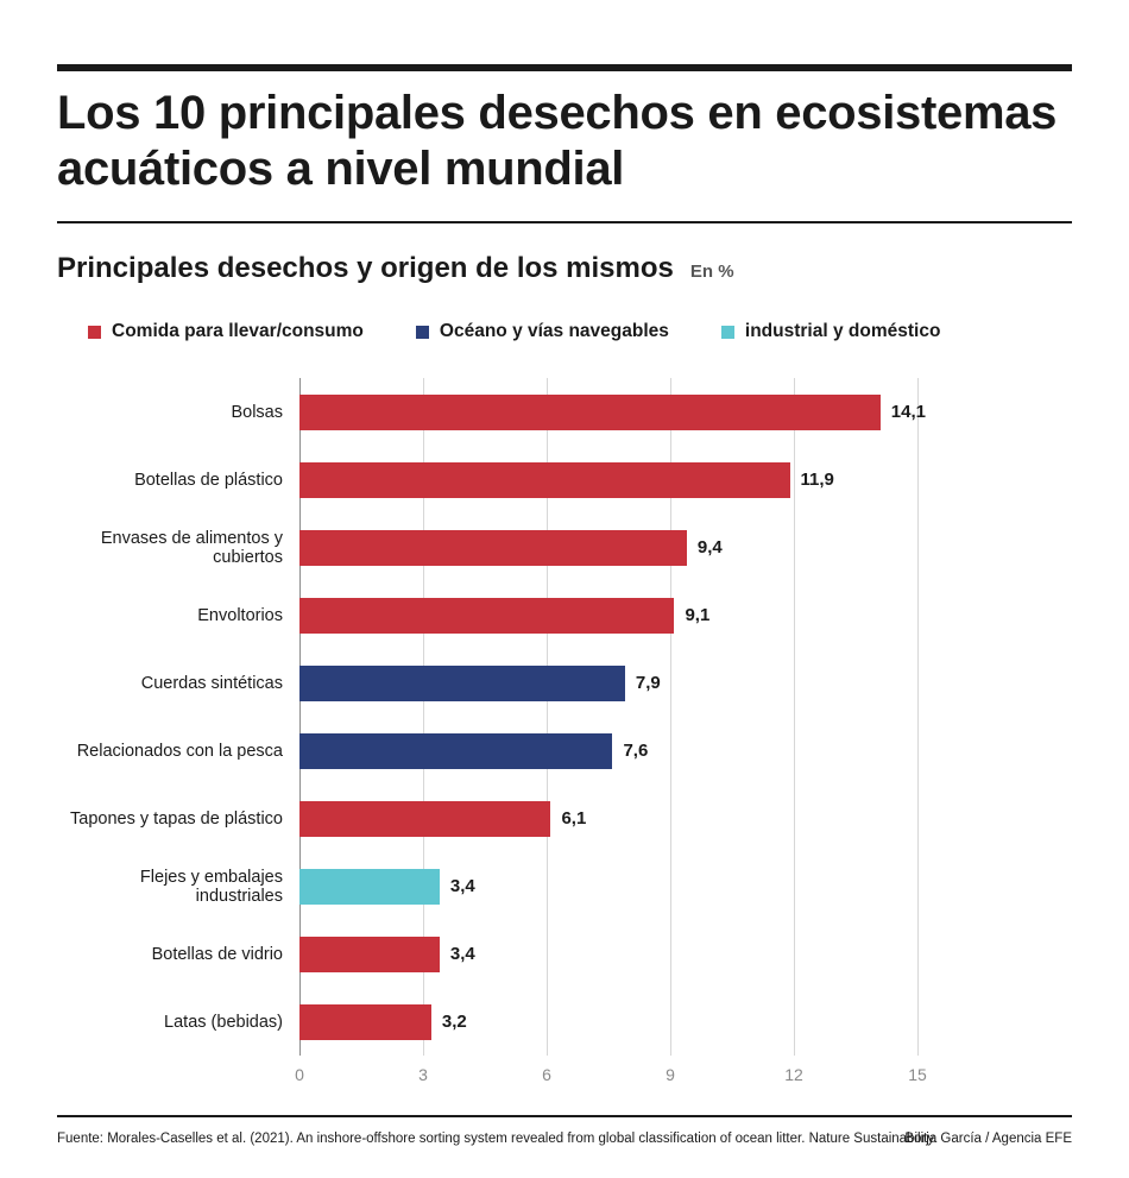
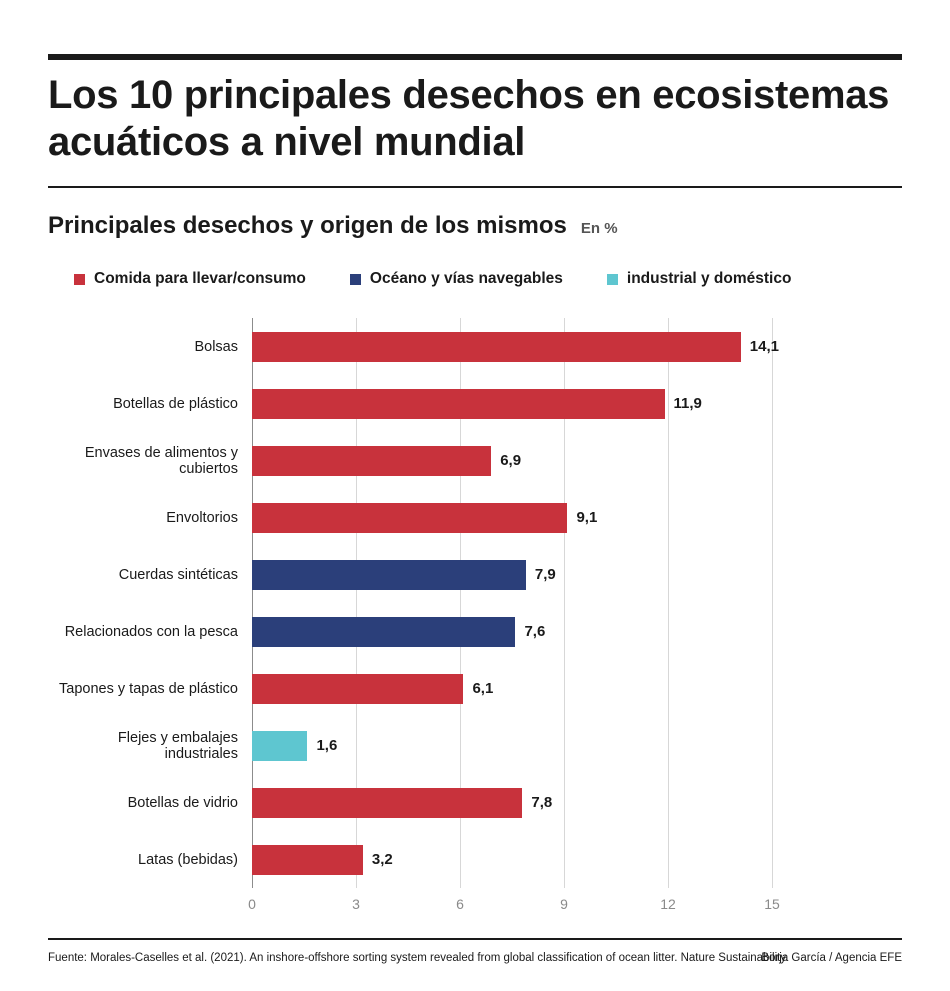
Envases de alimentos y cubiertos: 9,4 -> 6,9
Flejes y embalajes industriales: 3,4 -> 1,6
Botellas de vidrio: 3,4 -> 7,8
